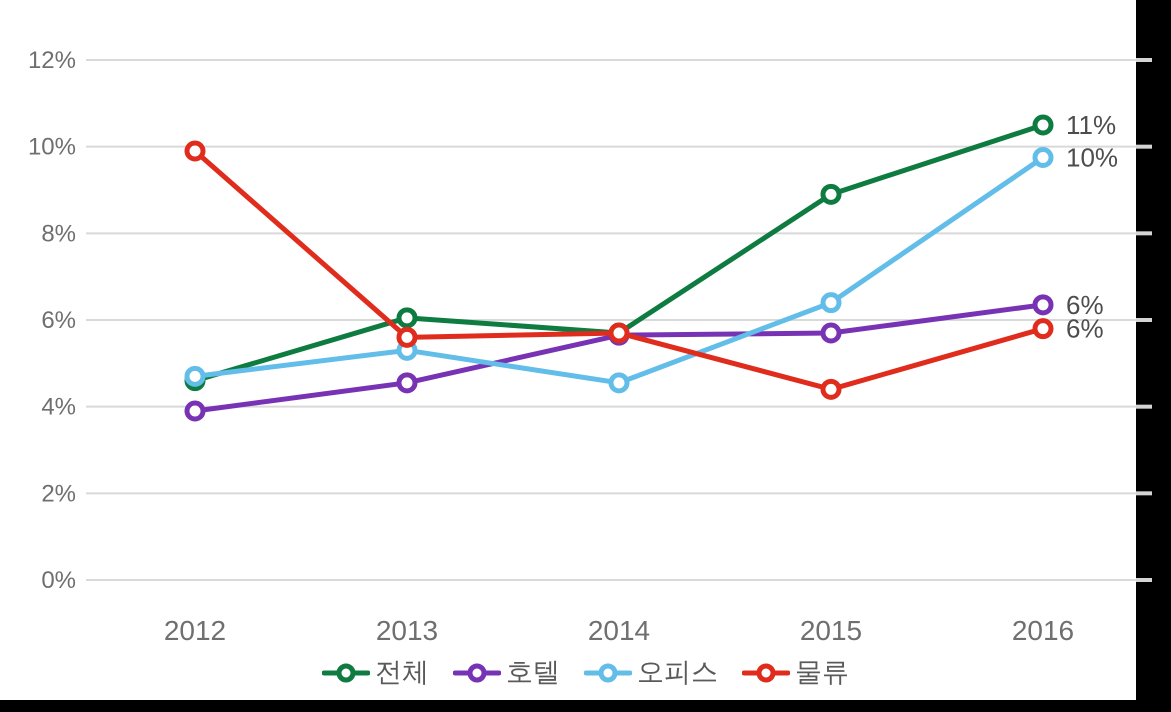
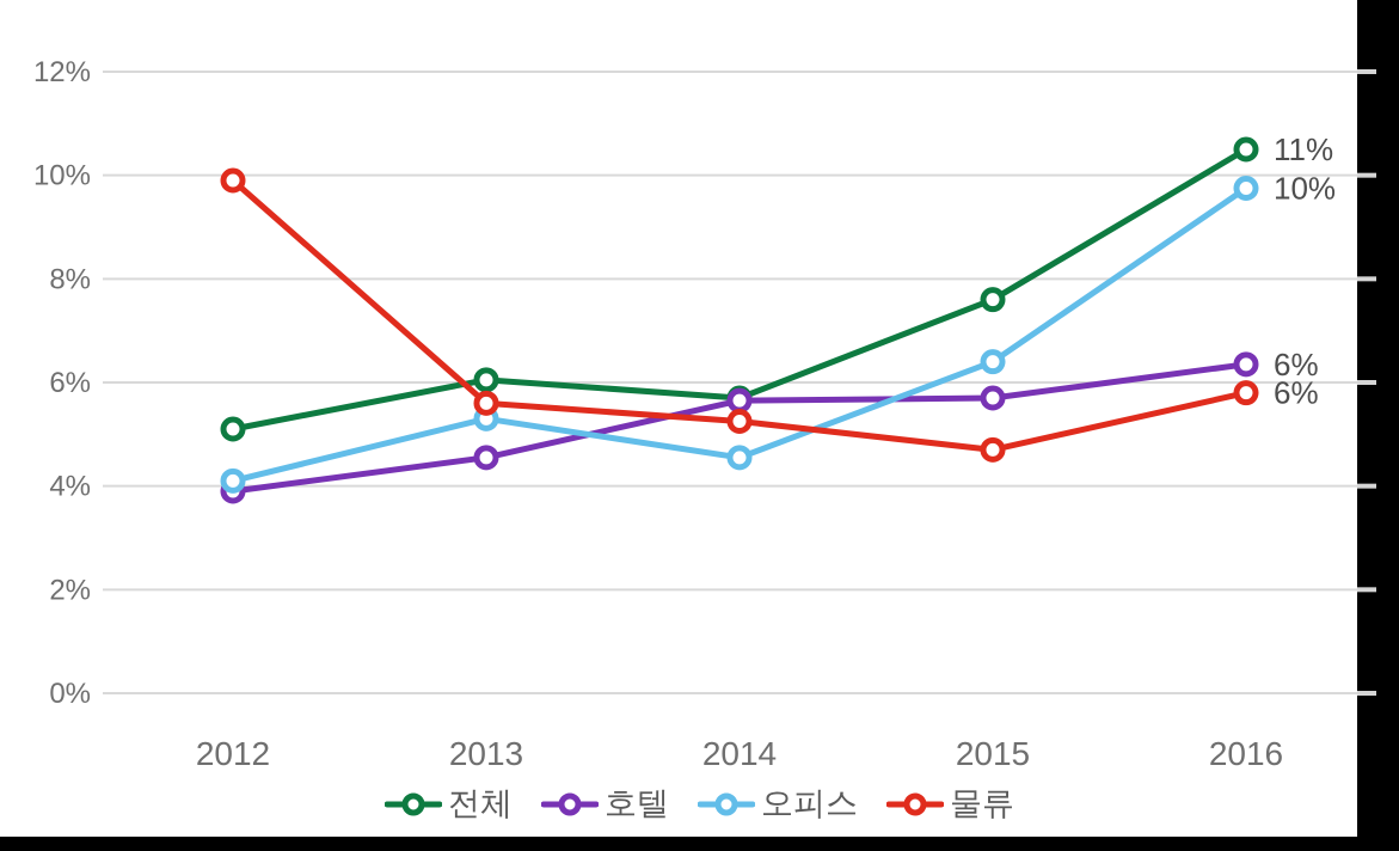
전체/2012: 4.6% -> 5.1%
오피스/2012: 4.7% -> 4.1%
물류/2014: 5.7% -> 5.2%
전체/2015: 8.9% -> 7.6%
물류/2015: 4.4% -> 4.7%
